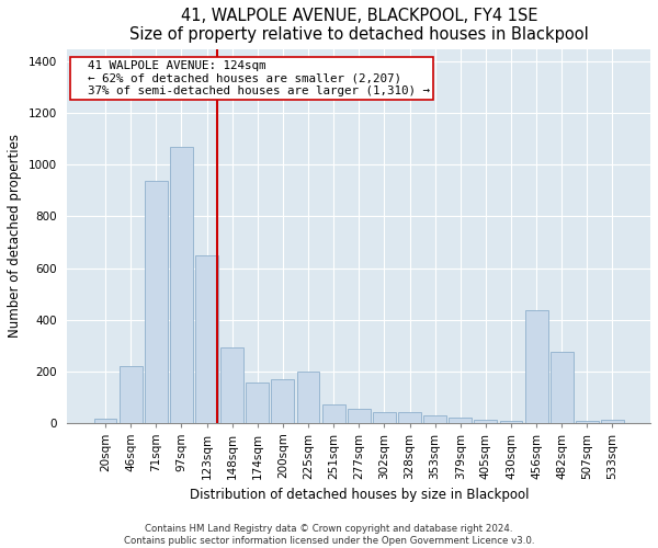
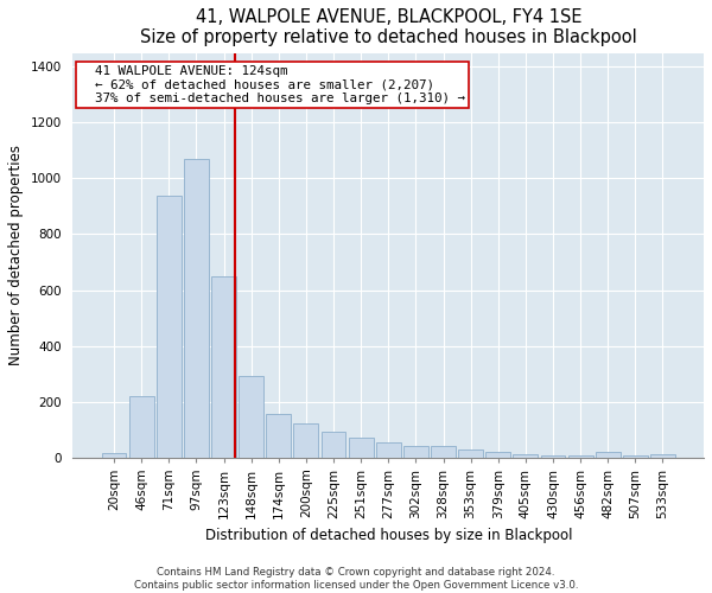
200sqm: 170 -> 120
225sqm: 200 -> 90
456sqm: 435 -> 5
482sqm: 275 -> 18
